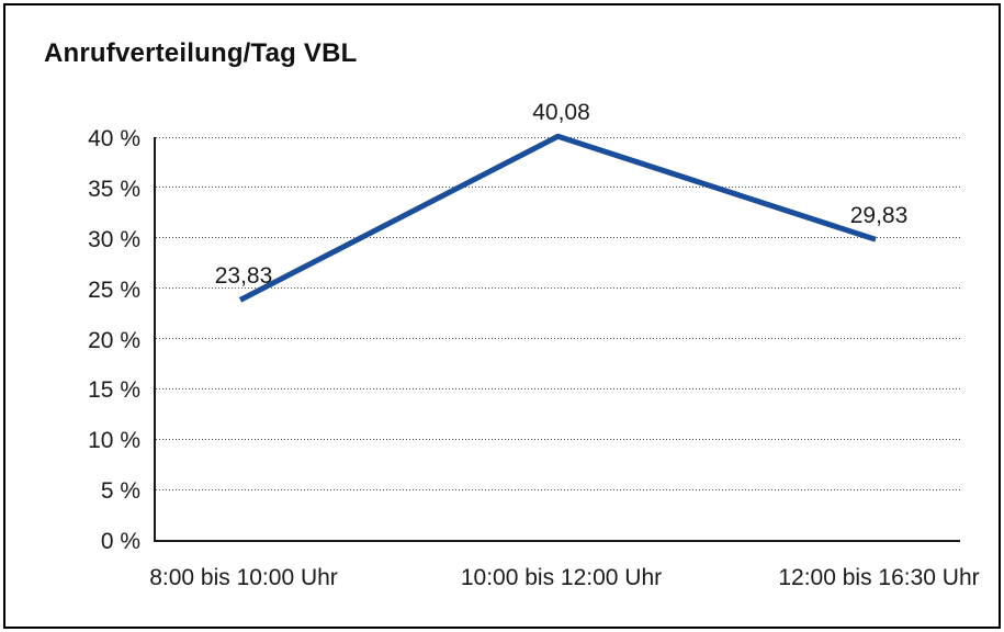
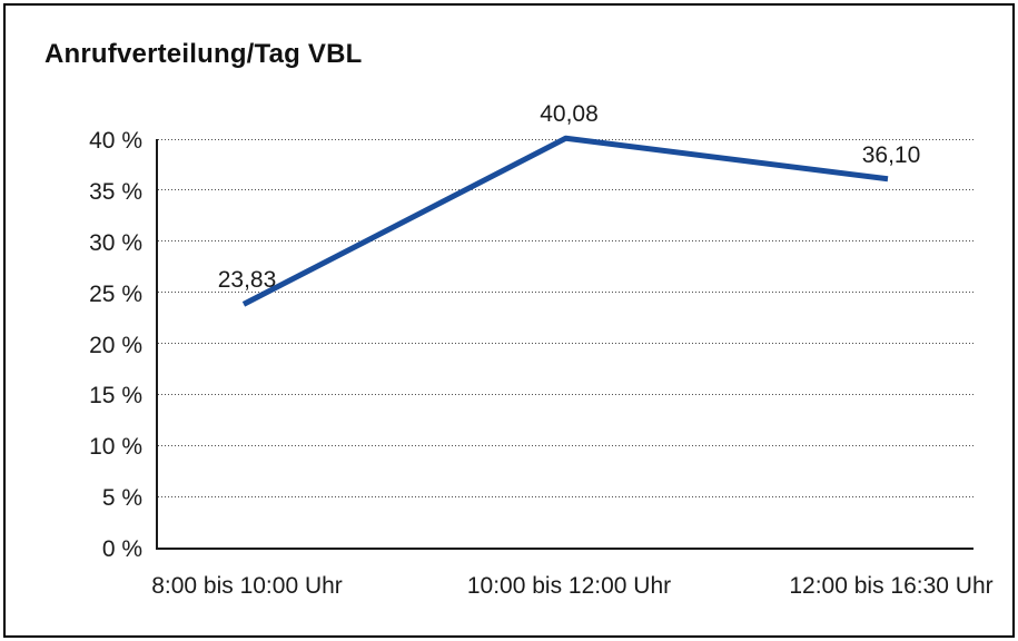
12:00 bis 16:30 Uhr: 29,83 -> 36,10
